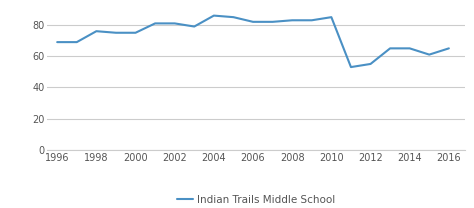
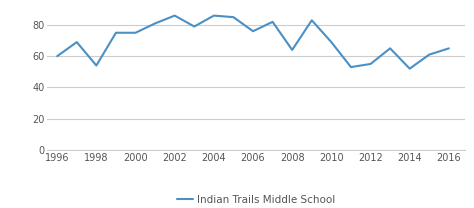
1996: 69 -> 60
1998: 76 -> 54
2002: 81 -> 86
2006: 82 -> 76
2008: 83 -> 64
2010: 85 -> 69
2014: 65 -> 52
